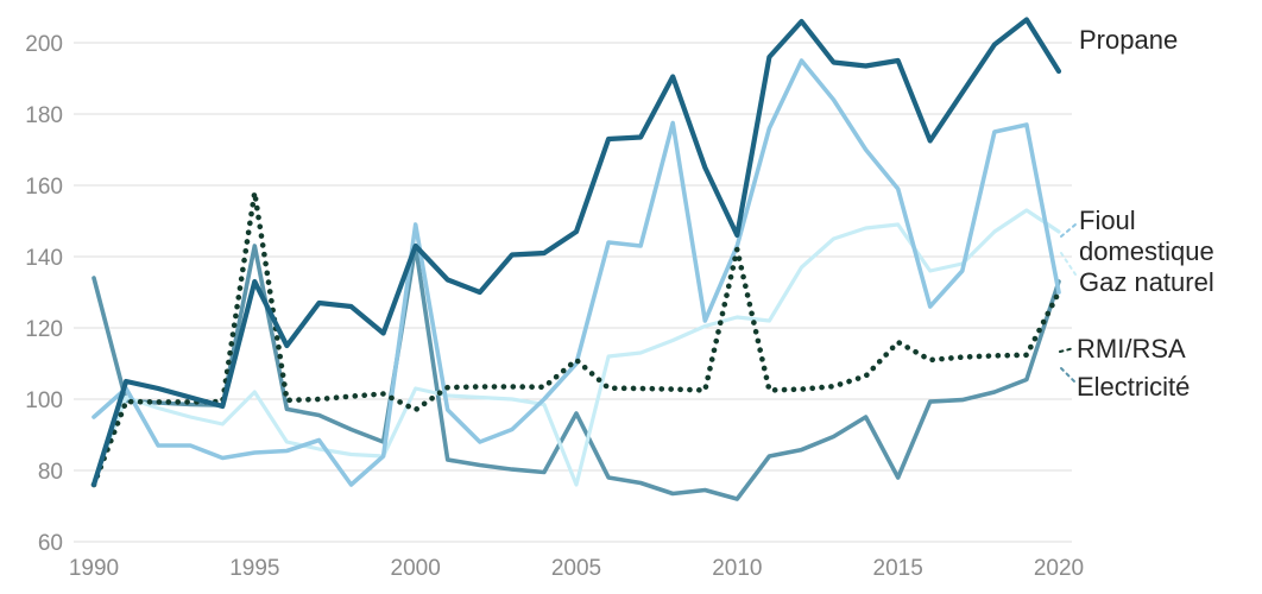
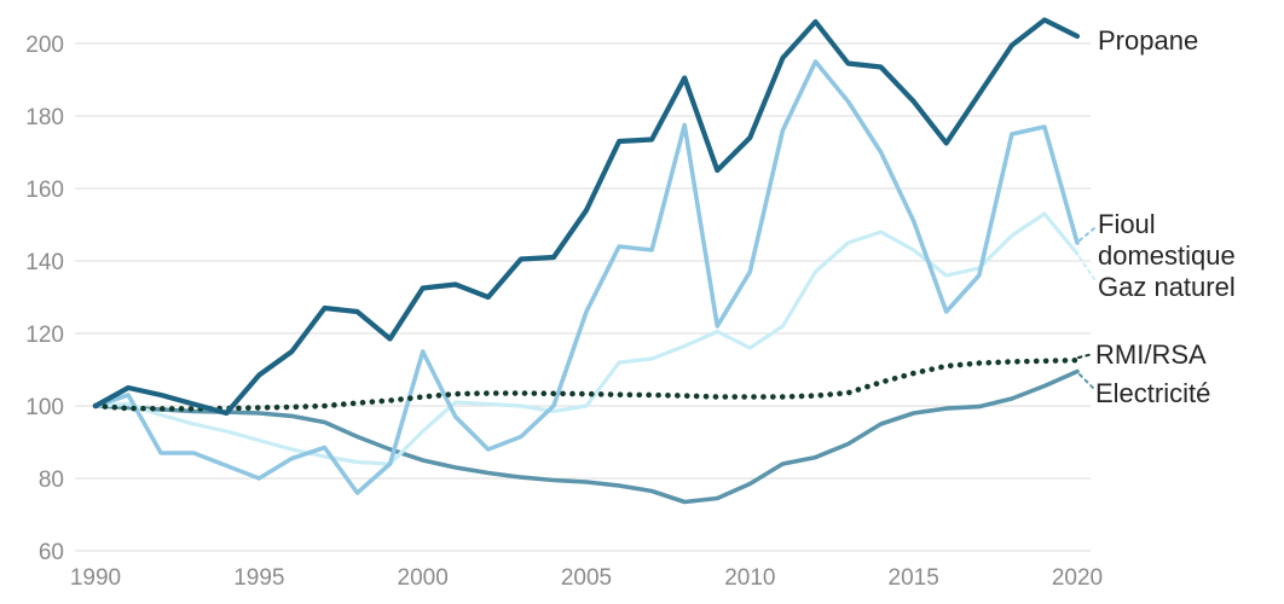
Electricité/1990: 134 -> 100
Gaz naturel/1990: 77 -> 100
Fioul domestique/1990: 95 -> 100
RMI/RSA/1990: 76 -> 100
Propane/1990: 76 -> 100
Electricité/1995: 143 -> 98
Gaz naturel/1995: 102 -> 90
Fioul domestique/1995: 85 -> 80
RMI/RSA/1995: 158 -> 100
Propane/1995: 133 -> 108
Electricité/2000: 143 -> 85
Gaz naturel/2000: 103 -> 93
Fioul domestique/2000: 149 -> 115
RMI/RSA/2000: 97 -> 102
Propane/2000: 143 -> 132
Electricité/2005: 96 -> 79
Gaz naturel/2005: 76 -> 100
Fioul domestique/2005: 110 -> 126
RMI/RSA/2005: 111 -> 103
Propane/2005: 147 -> 154
Electricité/2010: 72 -> 78
Gaz naturel/2010: 123 -> 116
Fioul domestique/2010: 143 -> 137
RMI/RSA/2010: 142 -> 102
Propane/2010: 146 -> 174
Electricité/2015: 78 -> 98
Gaz naturel/2015: 149 -> 143
Fioul domestique/2015: 159 -> 151
RMI/RSA/2015: 116 -> 109
Propane/2015: 195 -> 184
Electricité/2020: 133 -> 110
Gaz naturel/2020: 147 -> 142
Fioul domestique/2020: 130 -> 145
RMI/RSA/2020: 130 -> 113
Propane/2020: 192 -> 202
